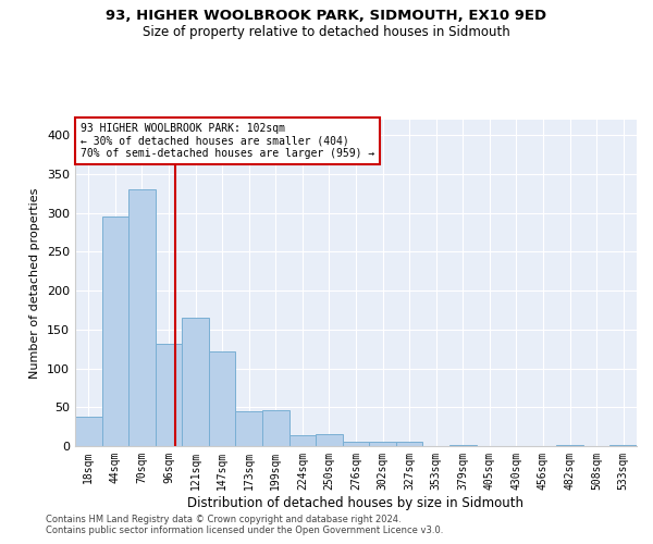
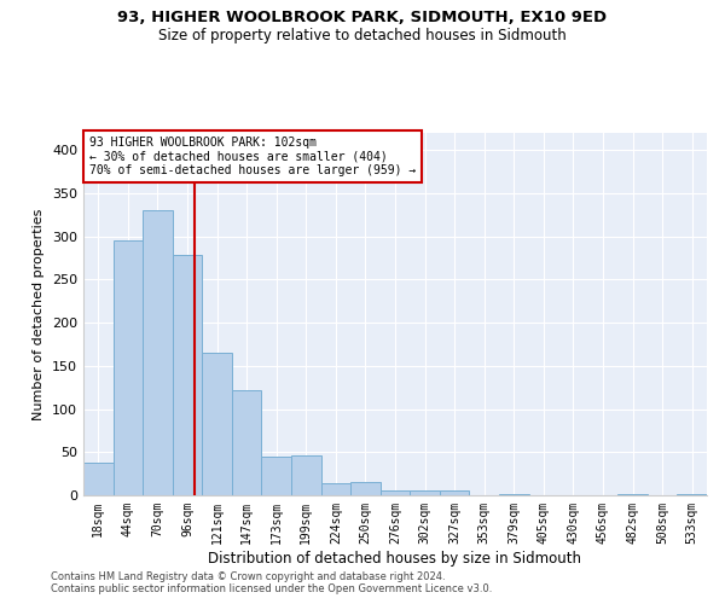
96sqm: 132 -> 278
